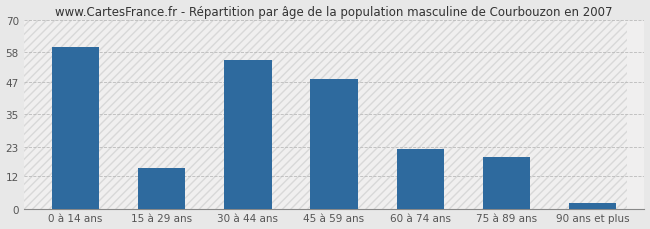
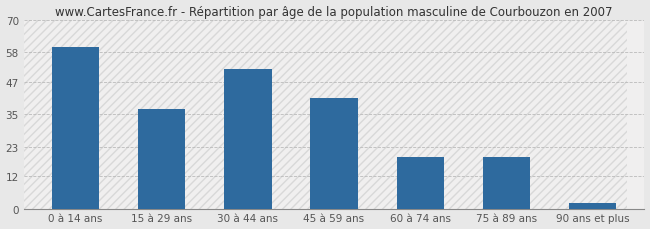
15 à 29 ans: 15 -> 37
30 à 44 ans: 55 -> 52
45 à 59 ans: 48 -> 41
60 à 74 ans: 22 -> 19
